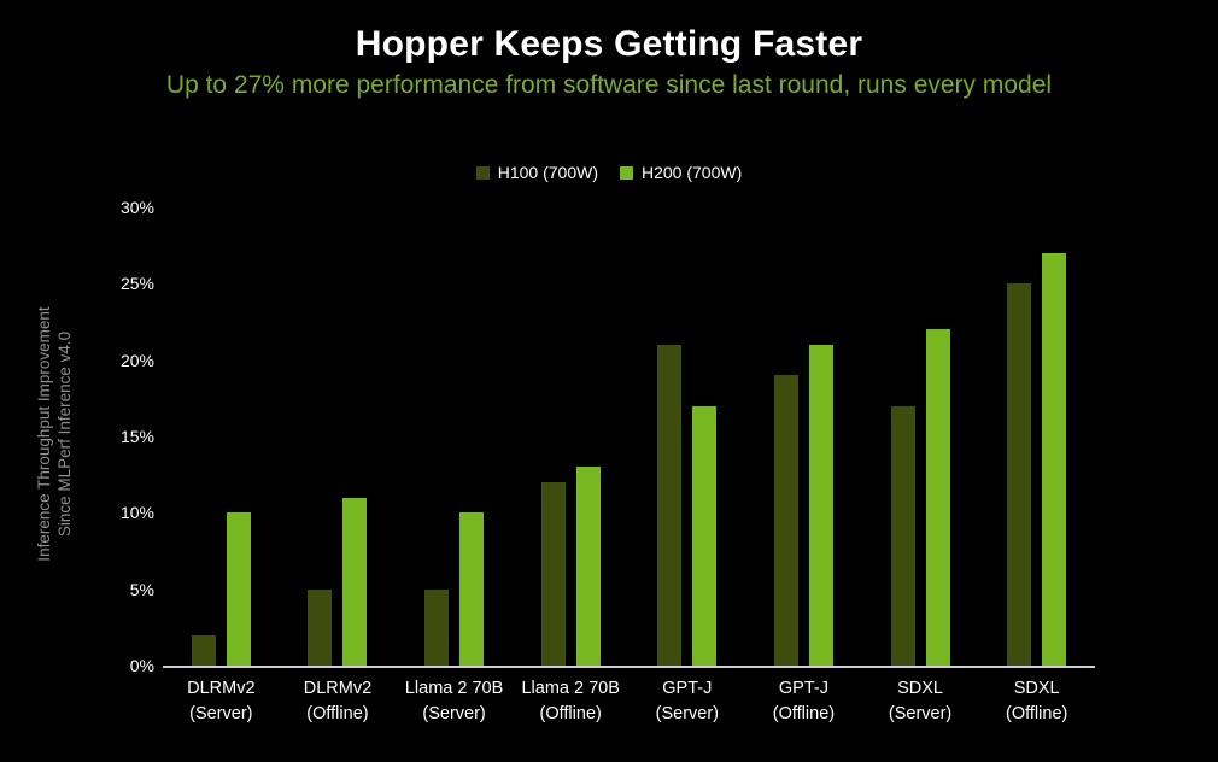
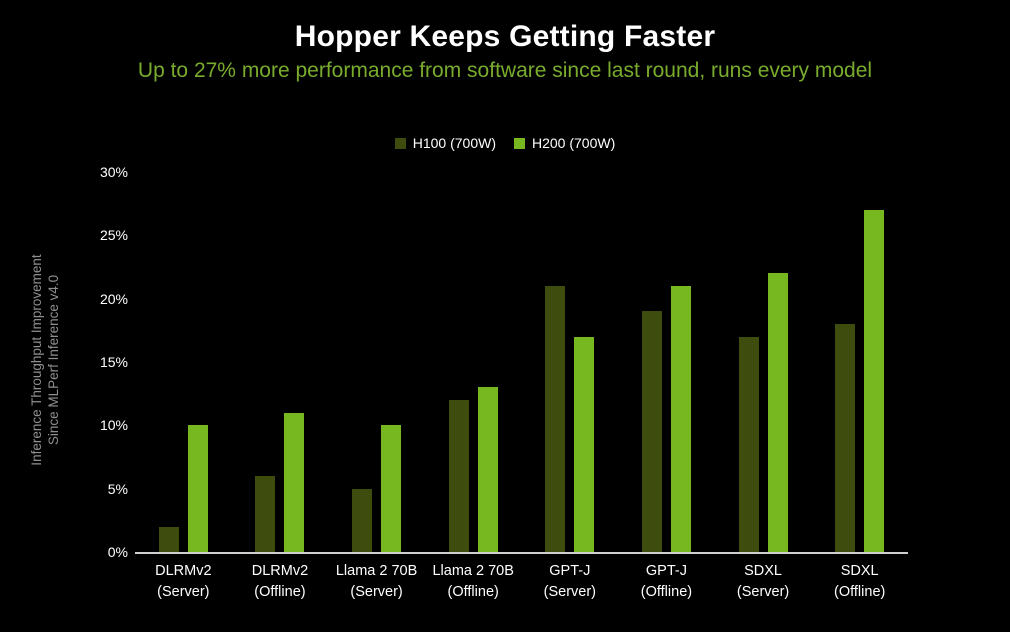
H100 (700W)/DLRMv2 (Offline): 5% -> 6%
H100 (700W)/SDXL (Offline): 25% -> 18%
